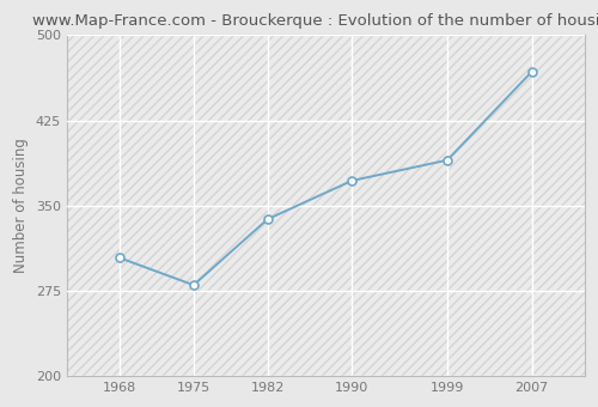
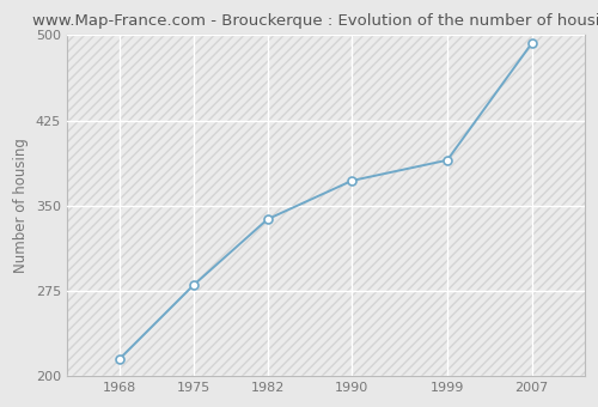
1968: 304 -> 215
2007: 468 -> 493
